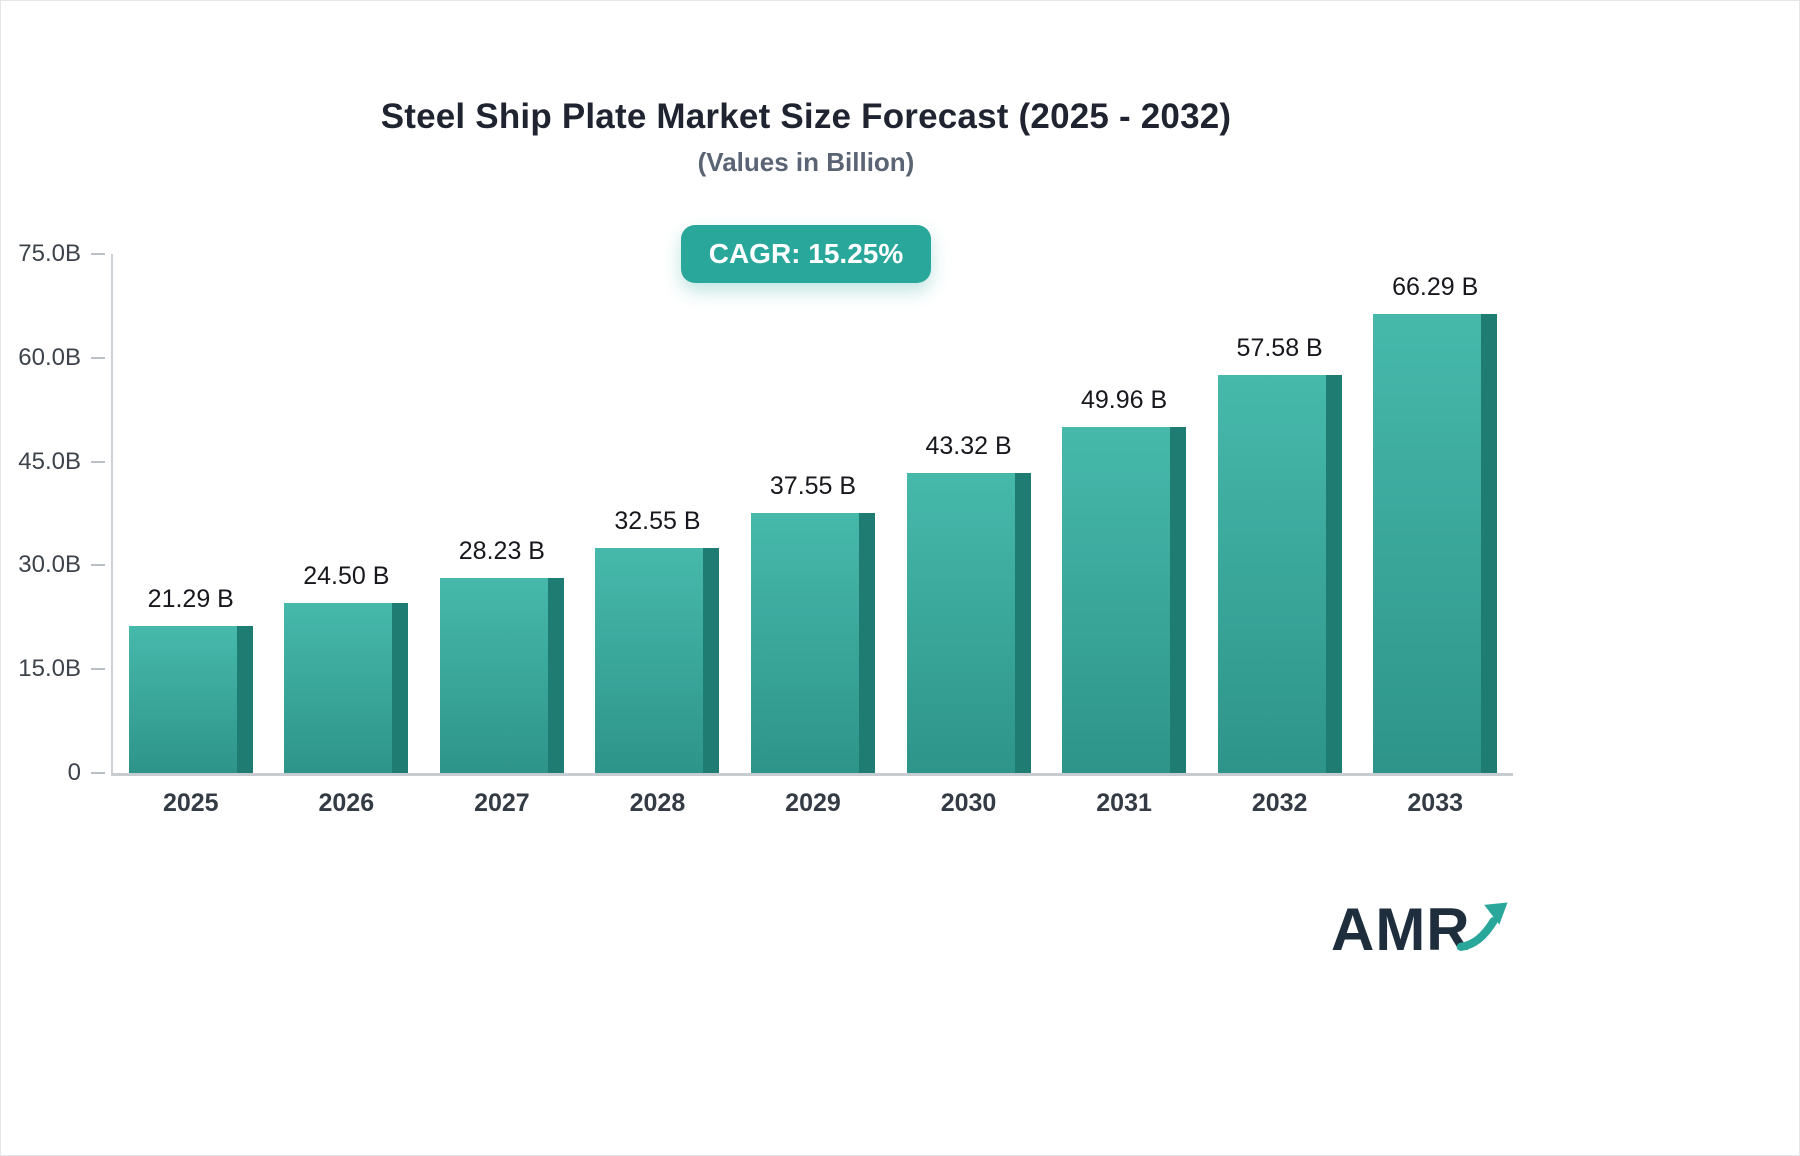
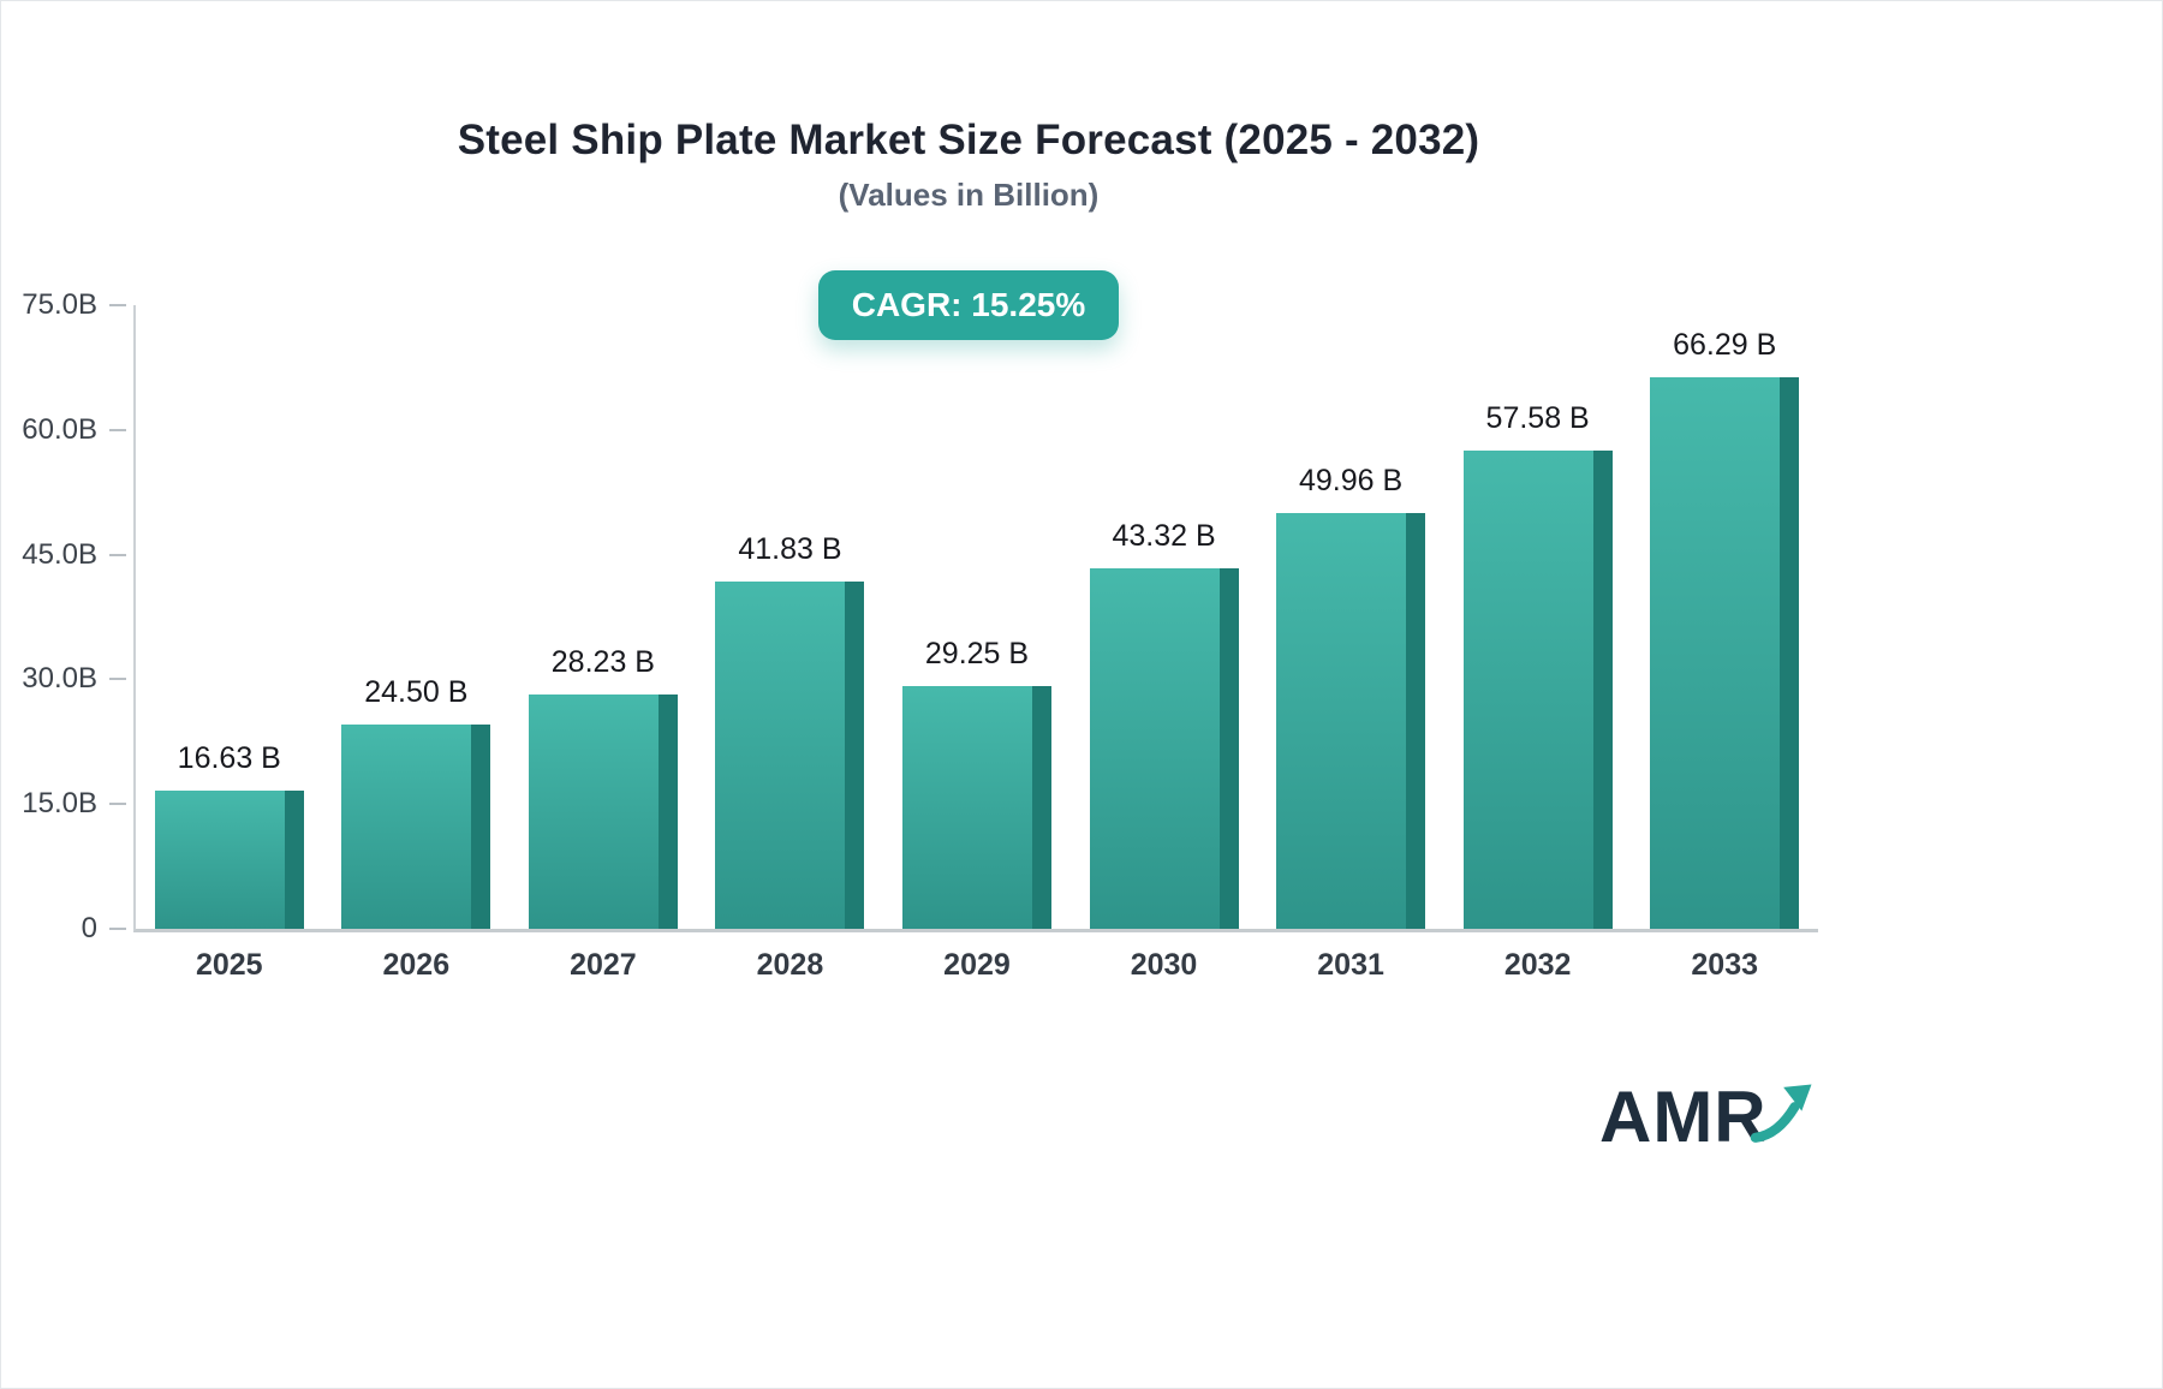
2025: 21.29 -> 16.63
2028: 32.55 -> 41.83
2029: 37.55 -> 29.25
